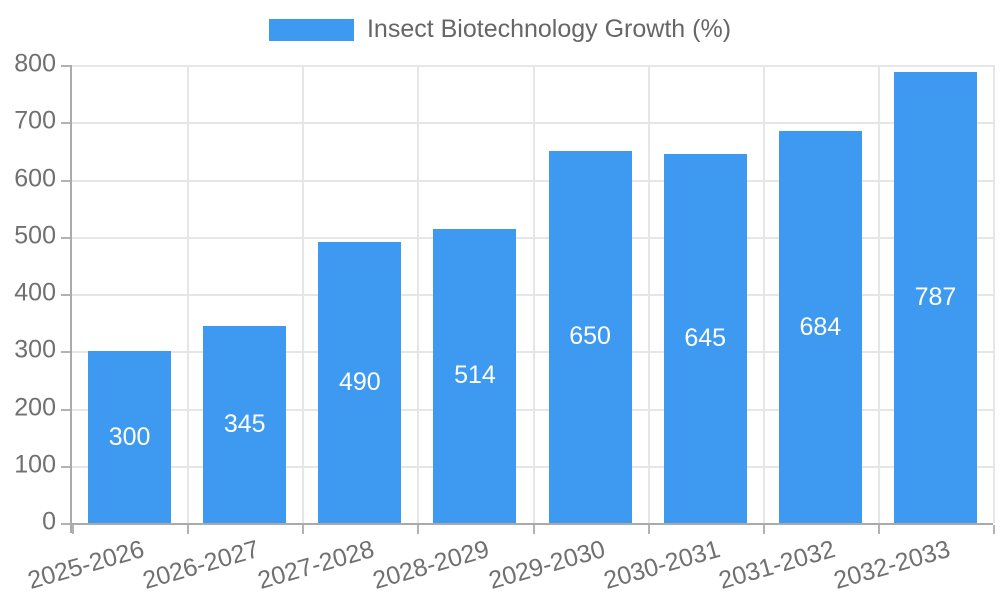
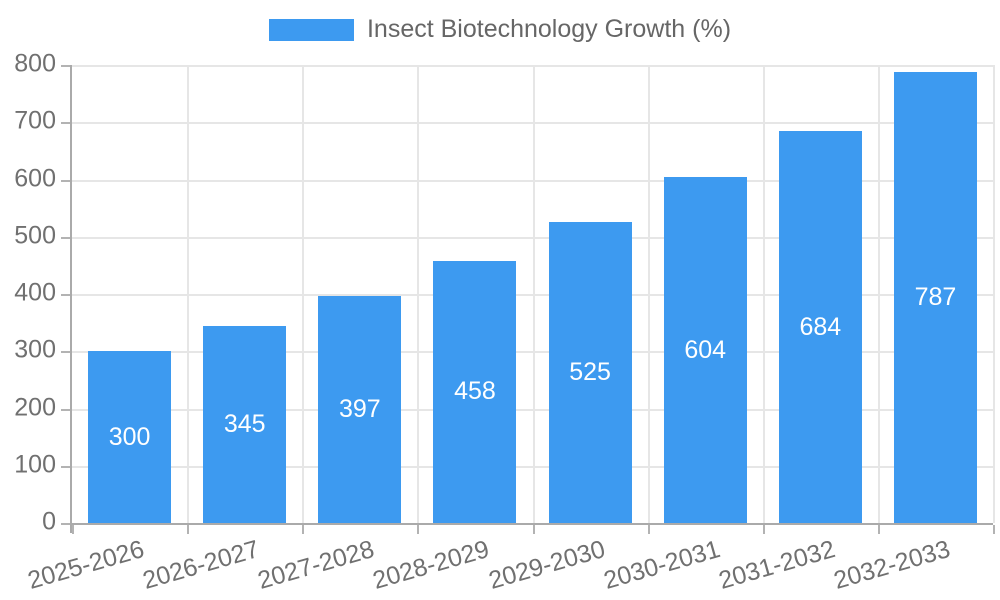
2027-2028: 490 -> 397
2028-2029: 514 -> 458
2029-2030: 650 -> 525
2030-2031: 645 -> 604
